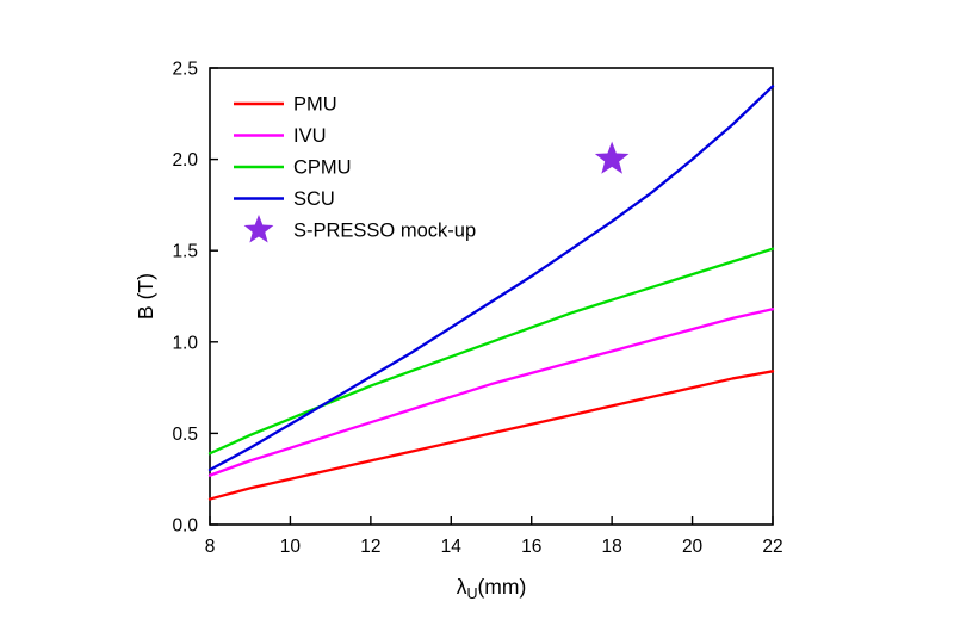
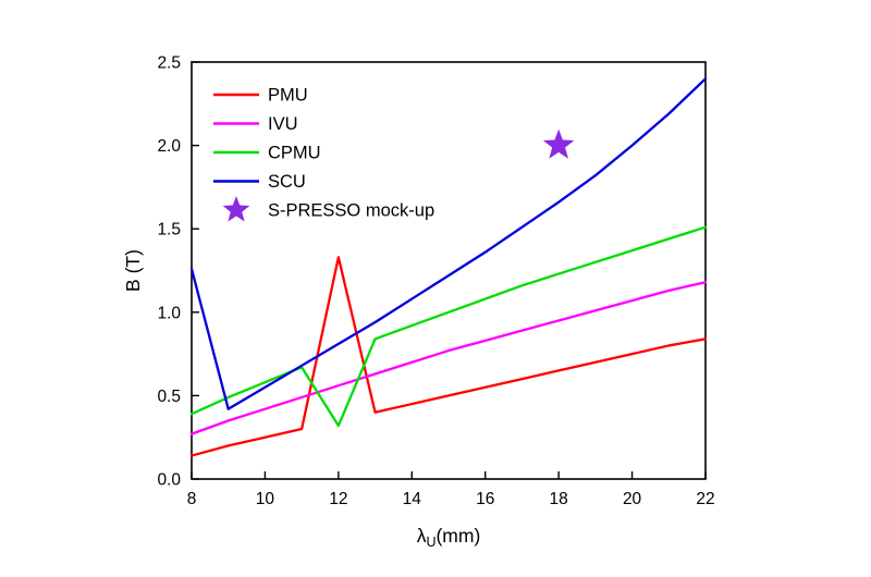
SCU/8: 0.30 -> 1.26
PMU/12: 0.35 -> 1.33
CPMU/12: 0.76 -> 0.32
